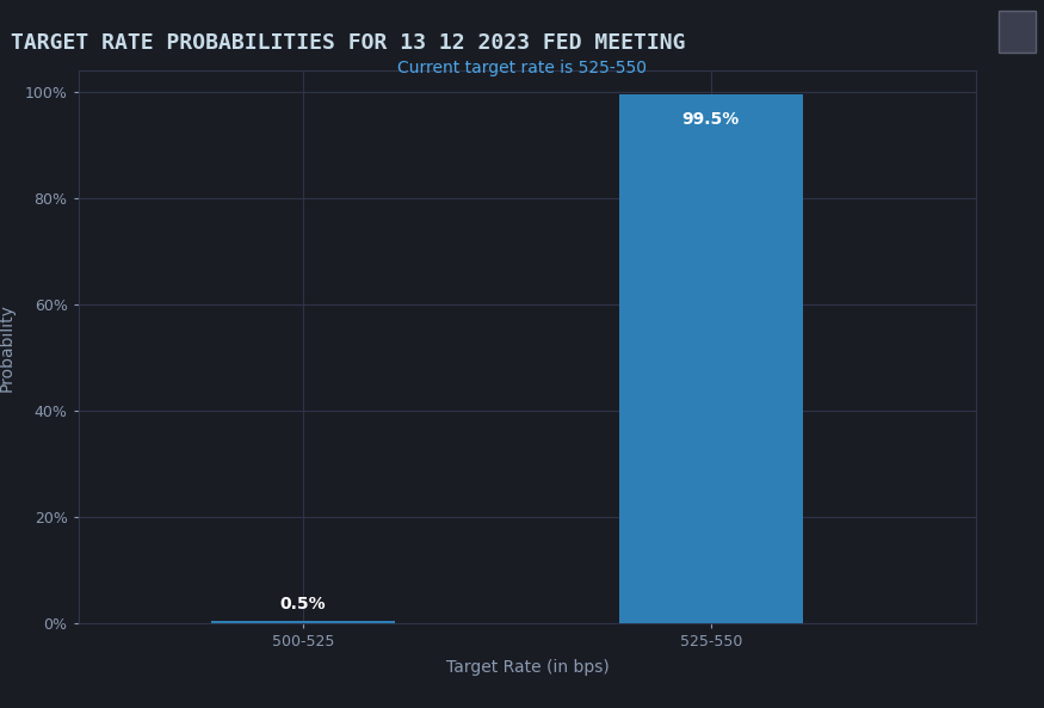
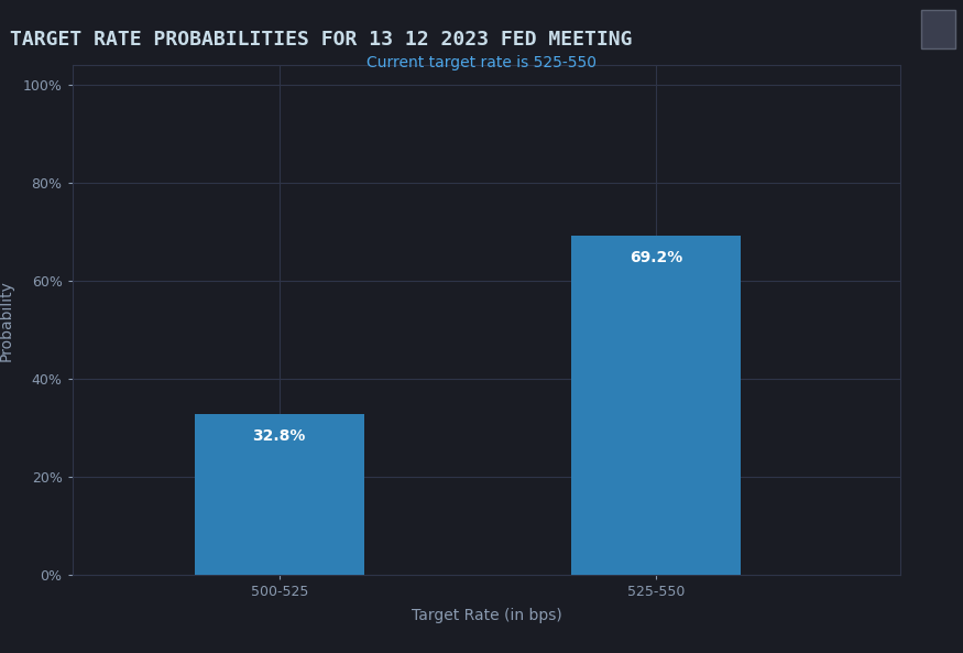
500-525: 0.5% -> 32.8%
525-550: 99.5% -> 69.2%
